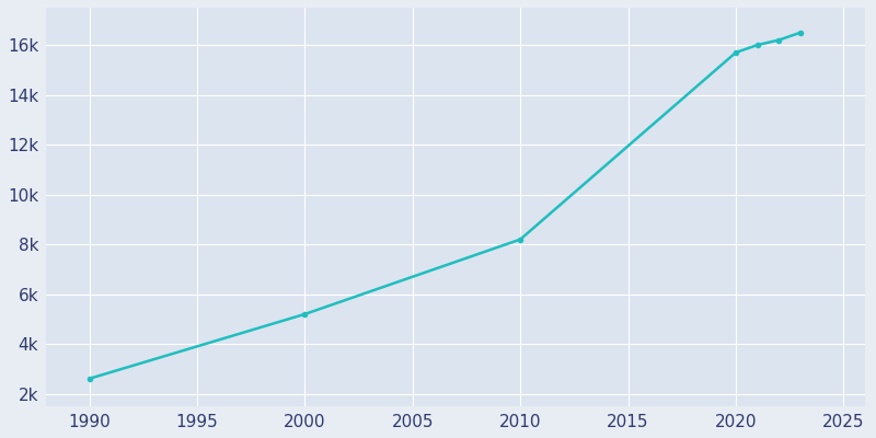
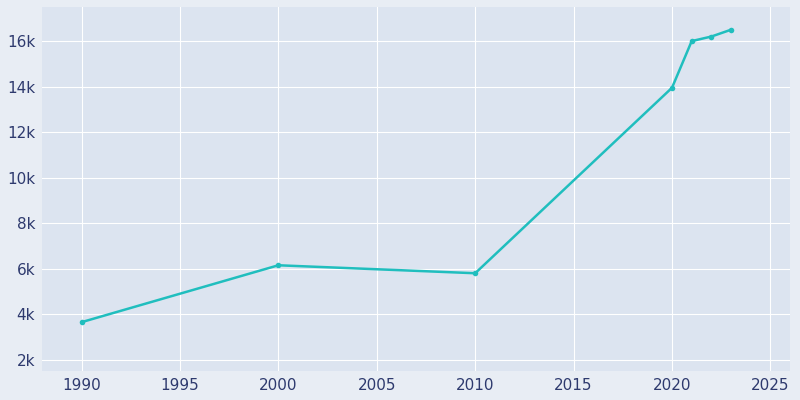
1990: 2.61k -> 3.65k
2000: 5.20k -> 6.15k
2010: 8.20k -> 5.80k
2020: 15.70k -> 13.95k
